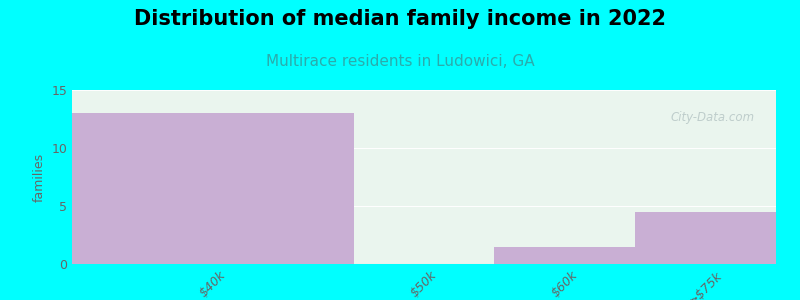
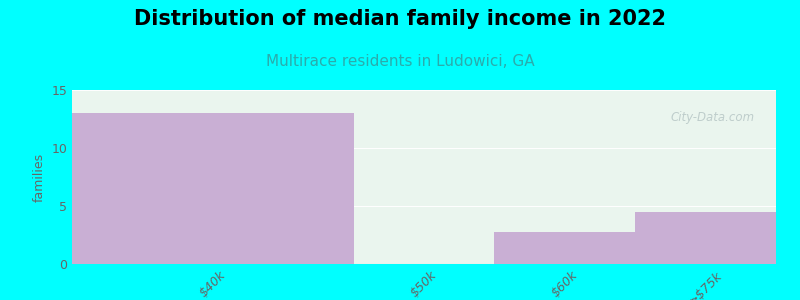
$60k: 1.5 -> 2.8
